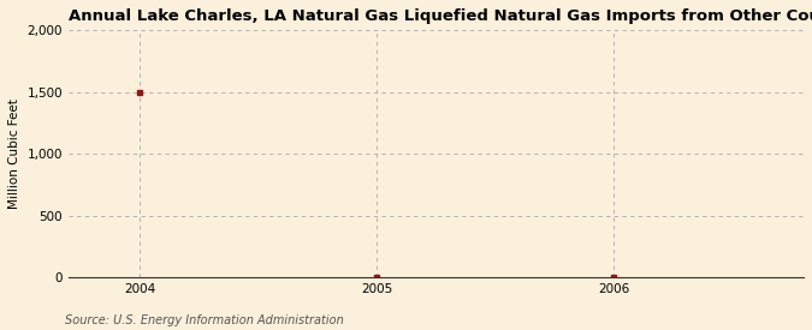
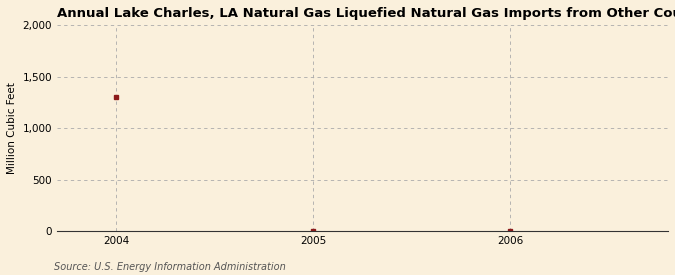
2004: 1,500 -> 1,300
